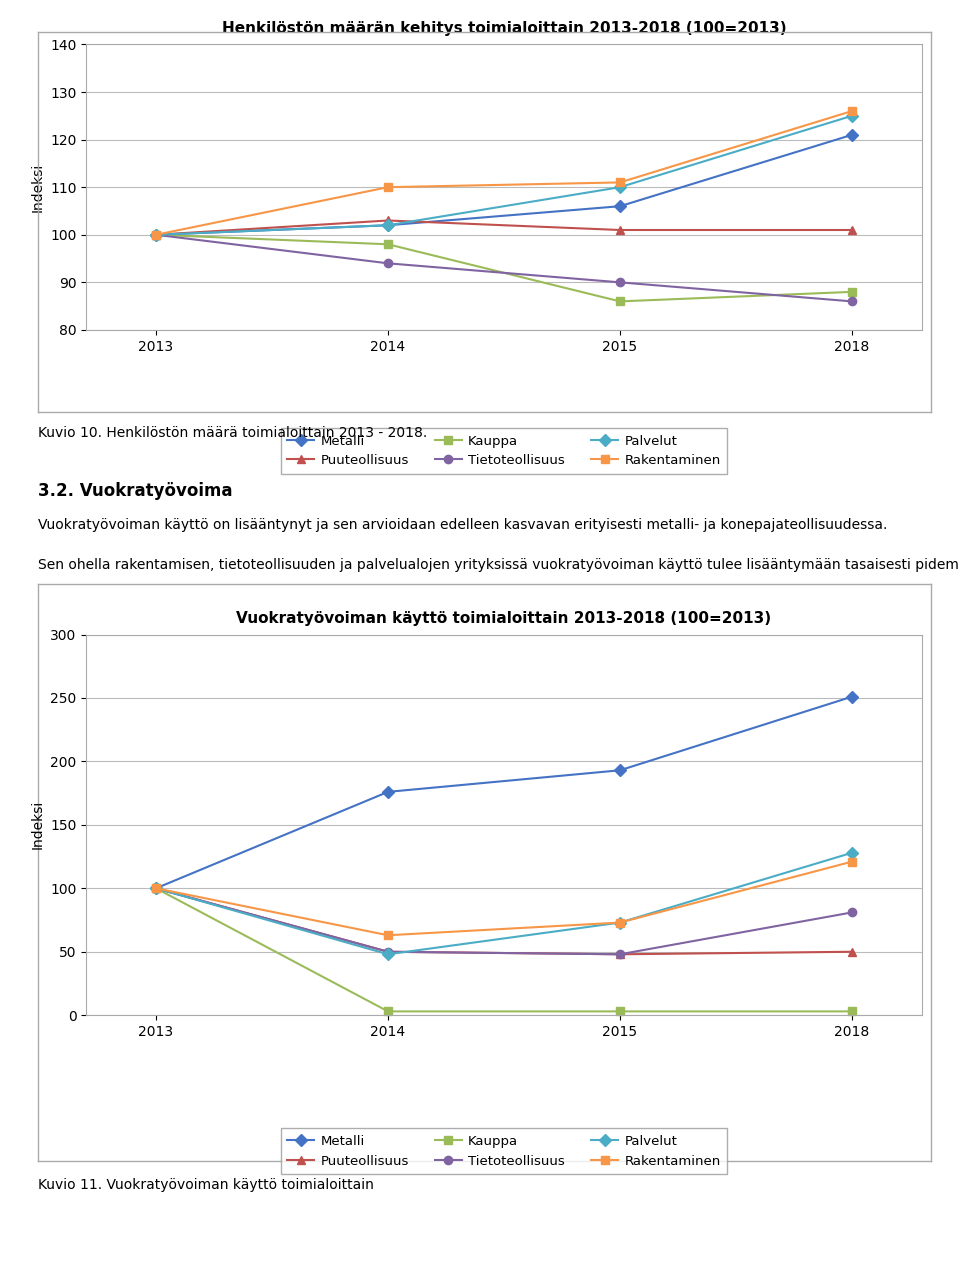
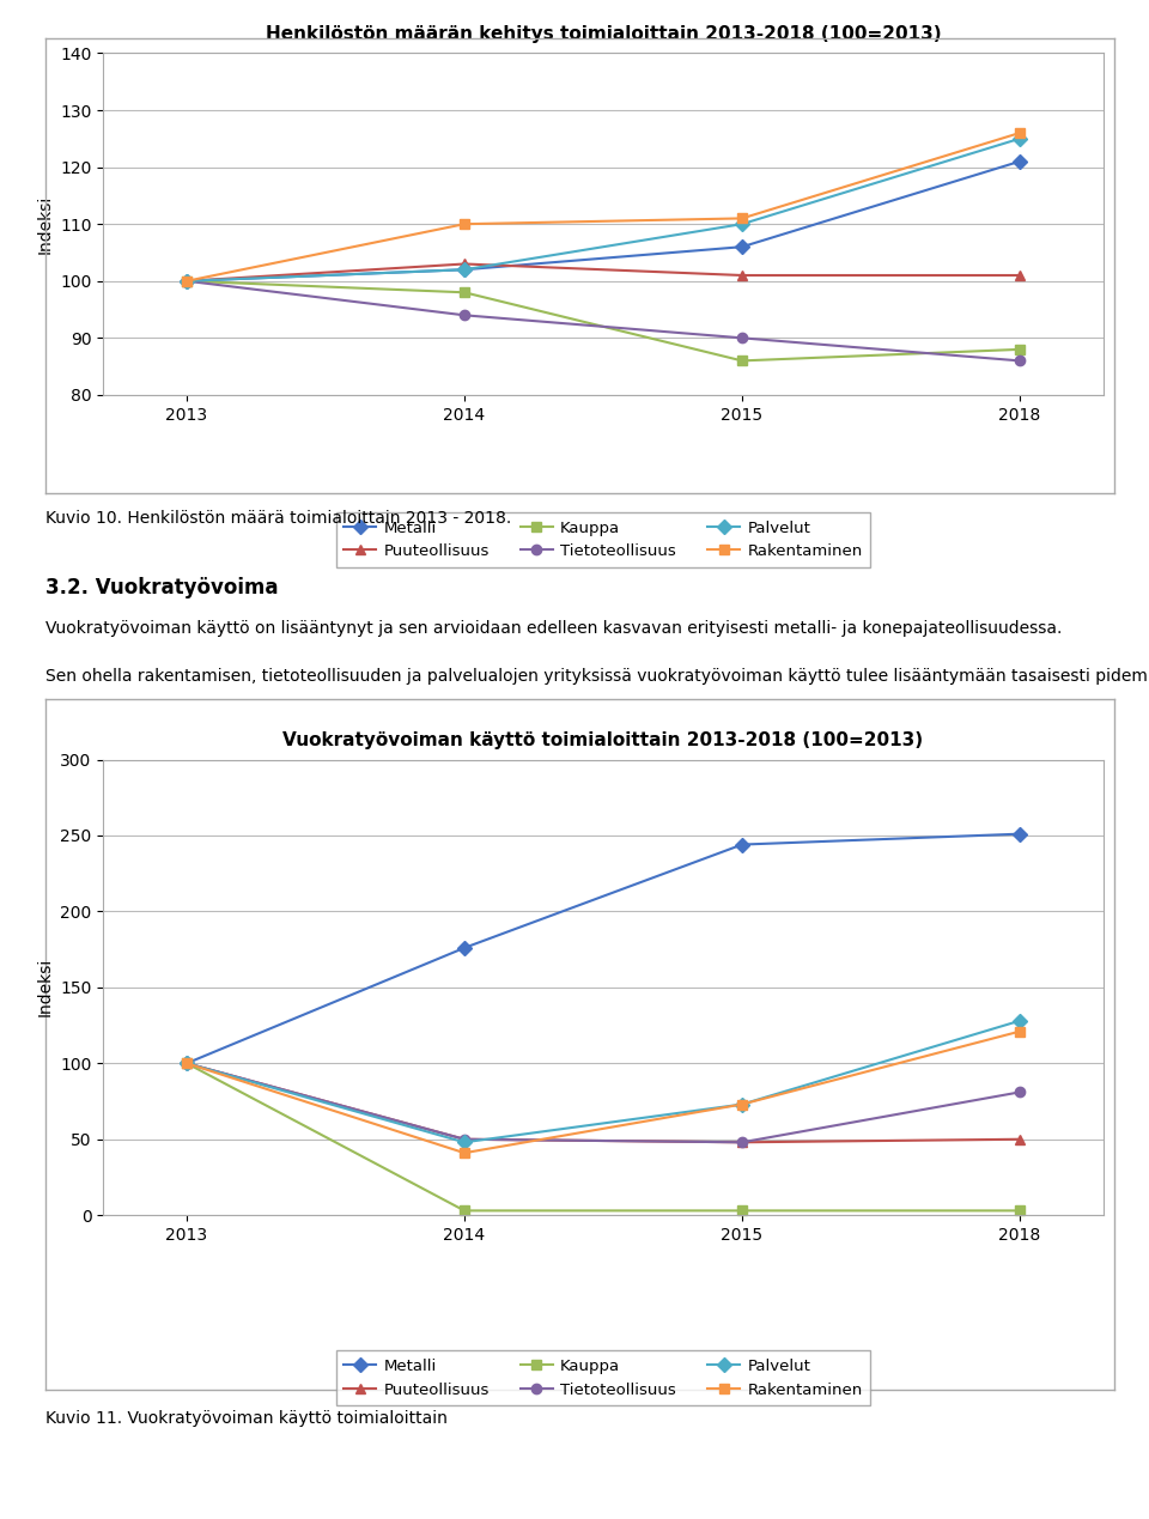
Vuokratyövoiman käyttö toimialoittain 2013-2018 (100=2013)/Rakentaminen/2014: 63 -> 41
Vuokratyövoiman käyttö toimialoittain 2013-2018 (100=2013)/Metalli/2015: 193 -> 244
